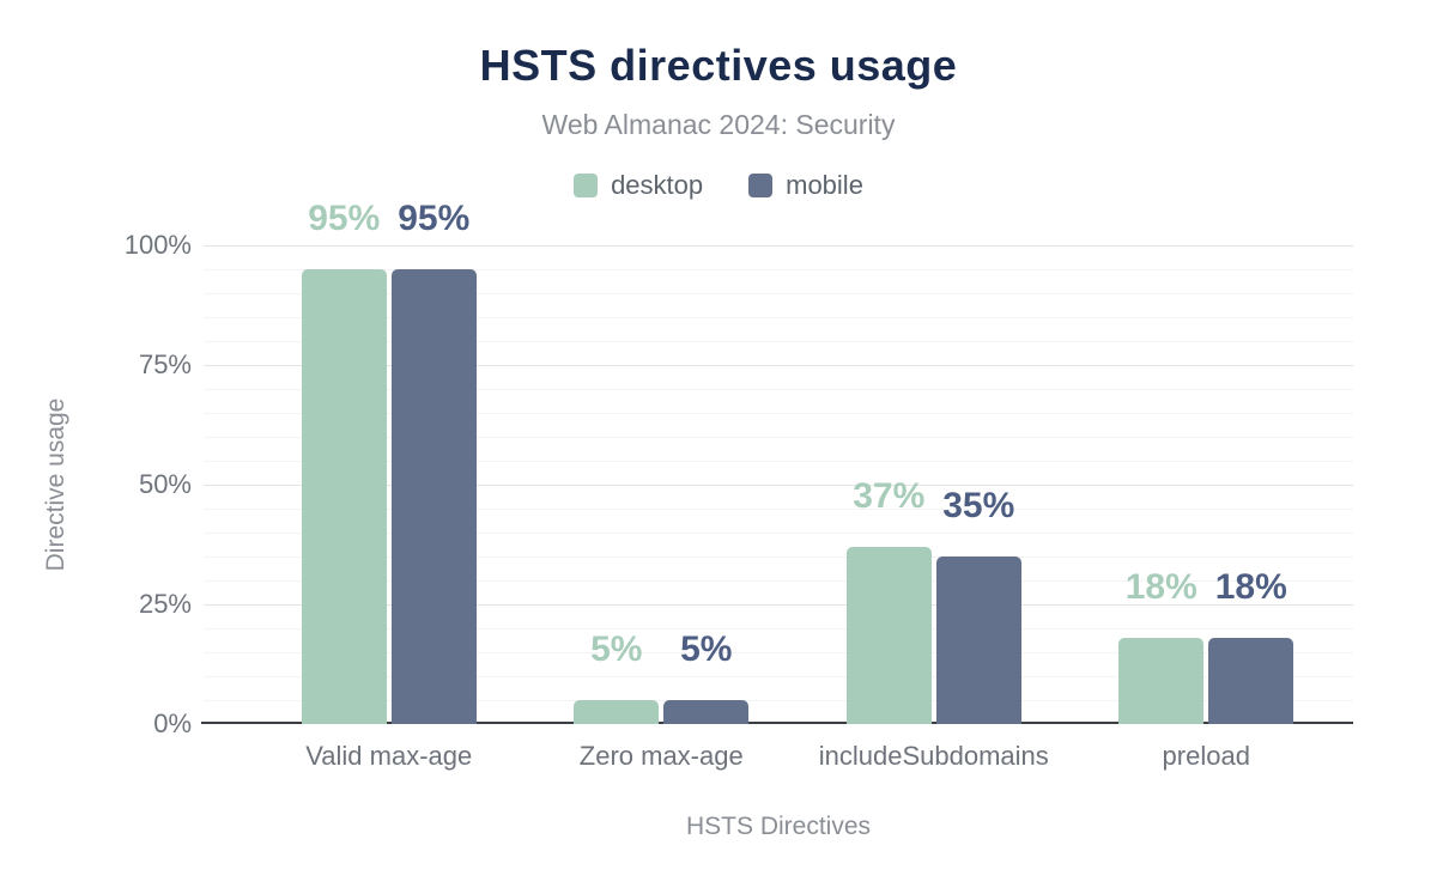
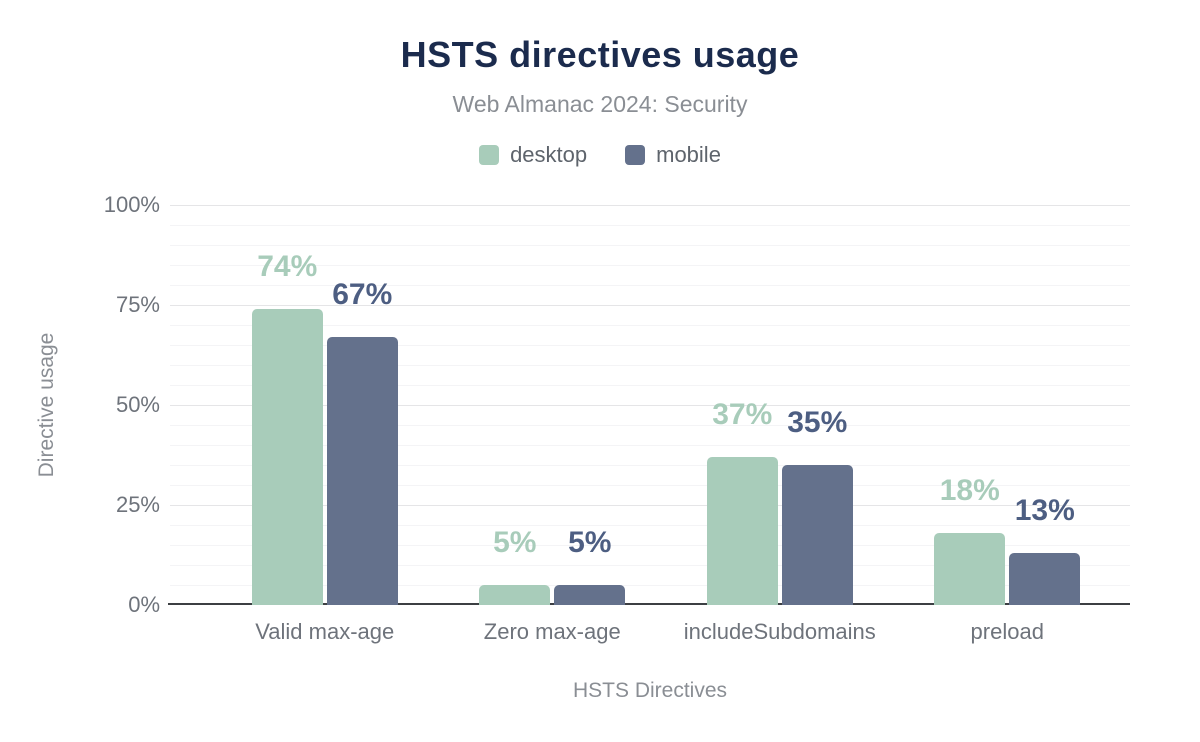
desktop/Valid max-age: 95% -> 74%
mobile/Valid max-age: 95% -> 67%
mobile/preload: 18% -> 13%
